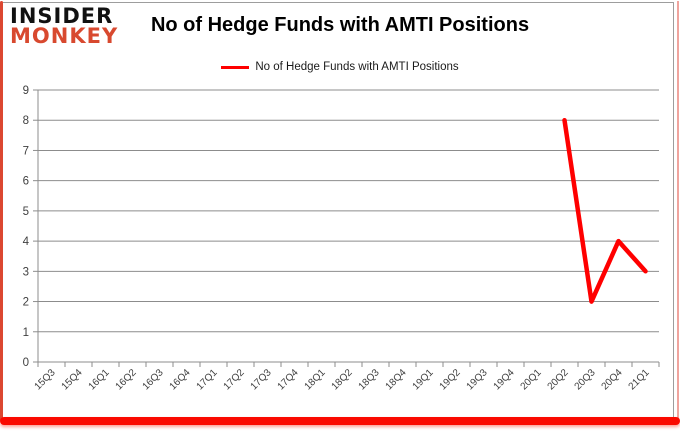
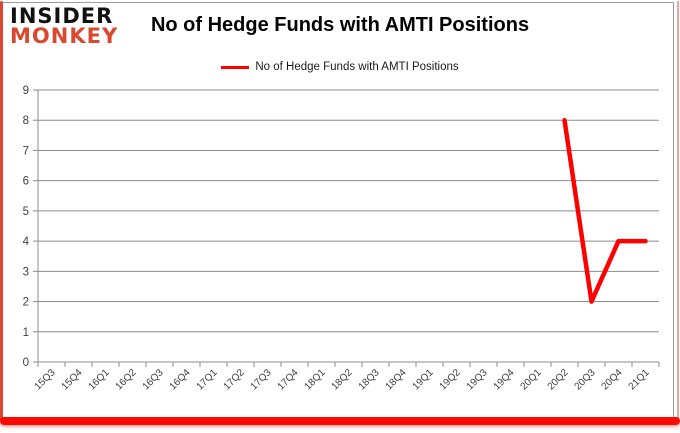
21Q1: 3 -> 4
